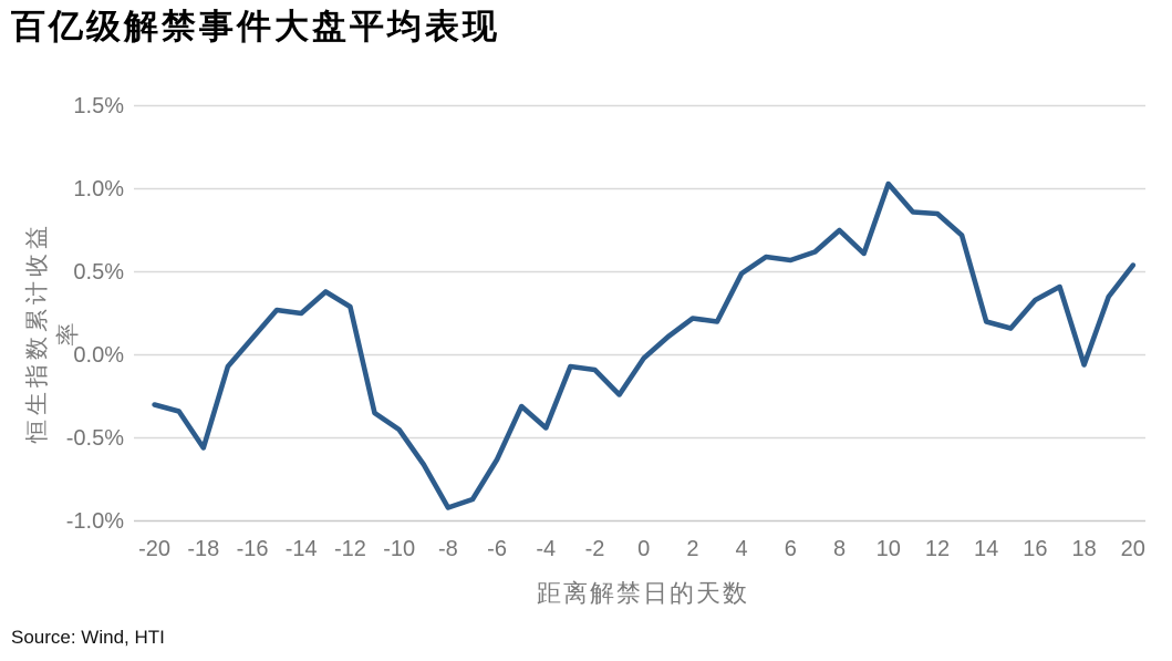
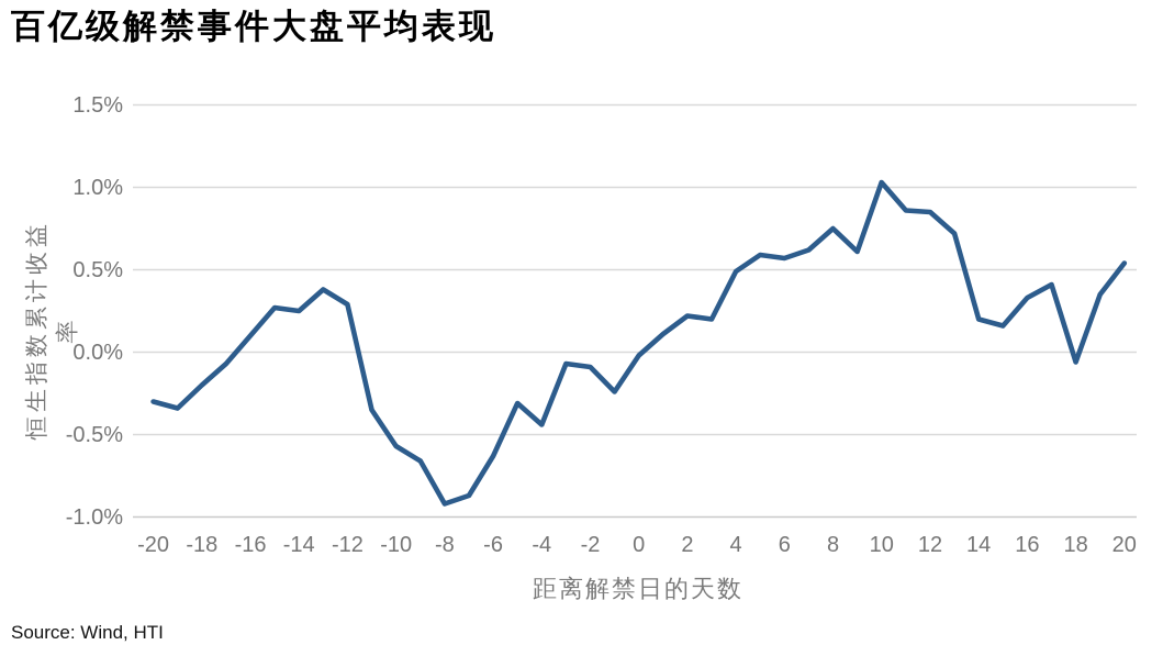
-18: -0.56% -> -0.20%
-10: -0.45% -> -0.57%
